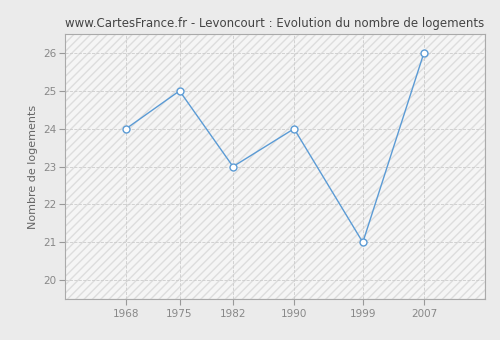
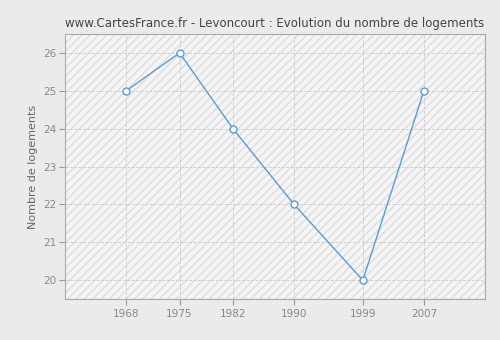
1968: 24 -> 25
1975: 25 -> 26
1982: 23 -> 24
1990: 24 -> 22
1999: 21 -> 20
2007: 26 -> 25
